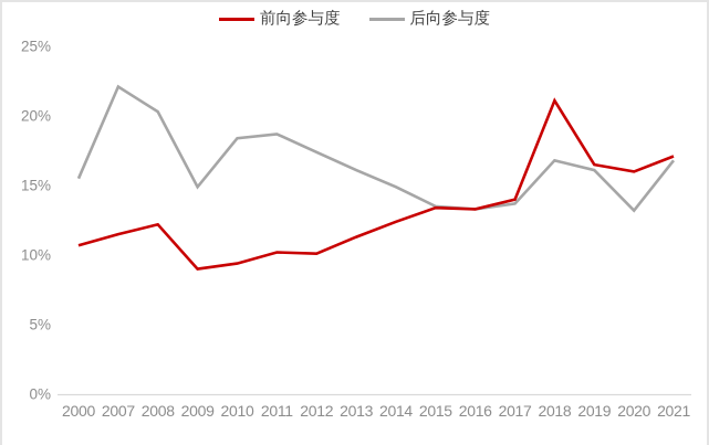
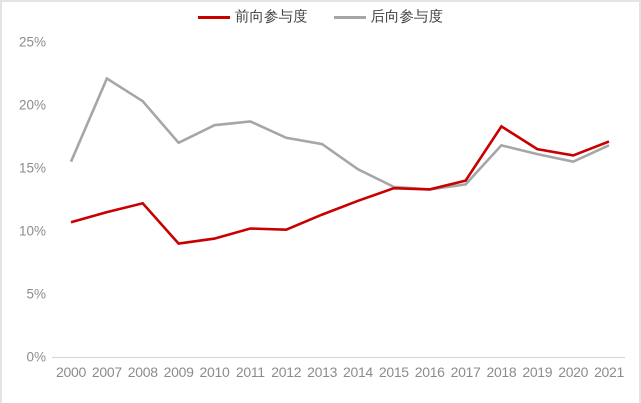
后向参与度/2009: 14.9% -> 17.0%
后向参与度/2013: 16.1% -> 16.9%
前向参与度/2018: 21.1% -> 18.3%
后向参与度/2020: 13.2% -> 15.5%
